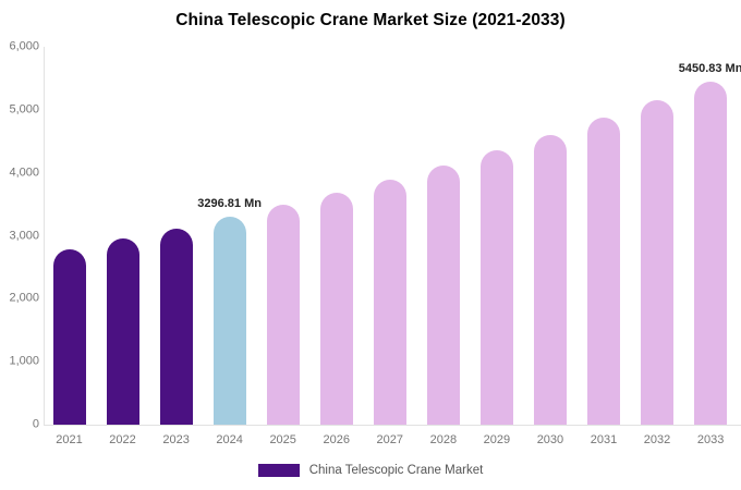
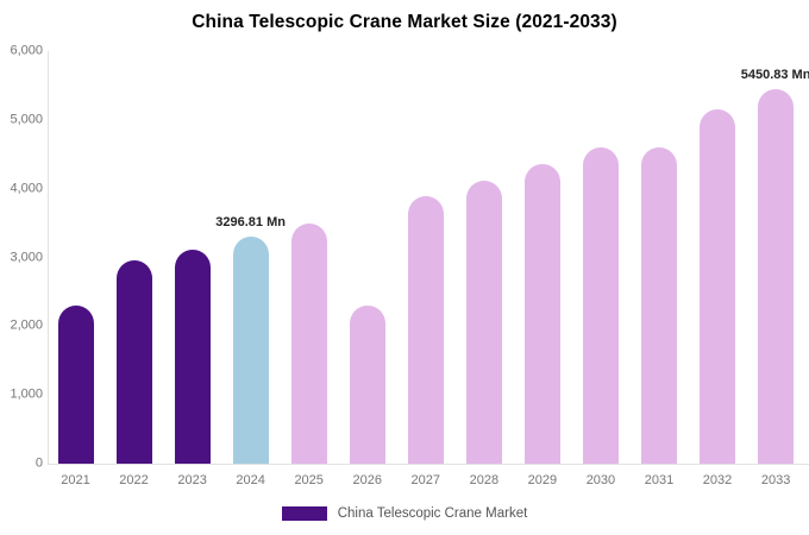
2021: 2800 -> 2300
2026: 3700 -> 2300
2031: 4900 -> 4600
